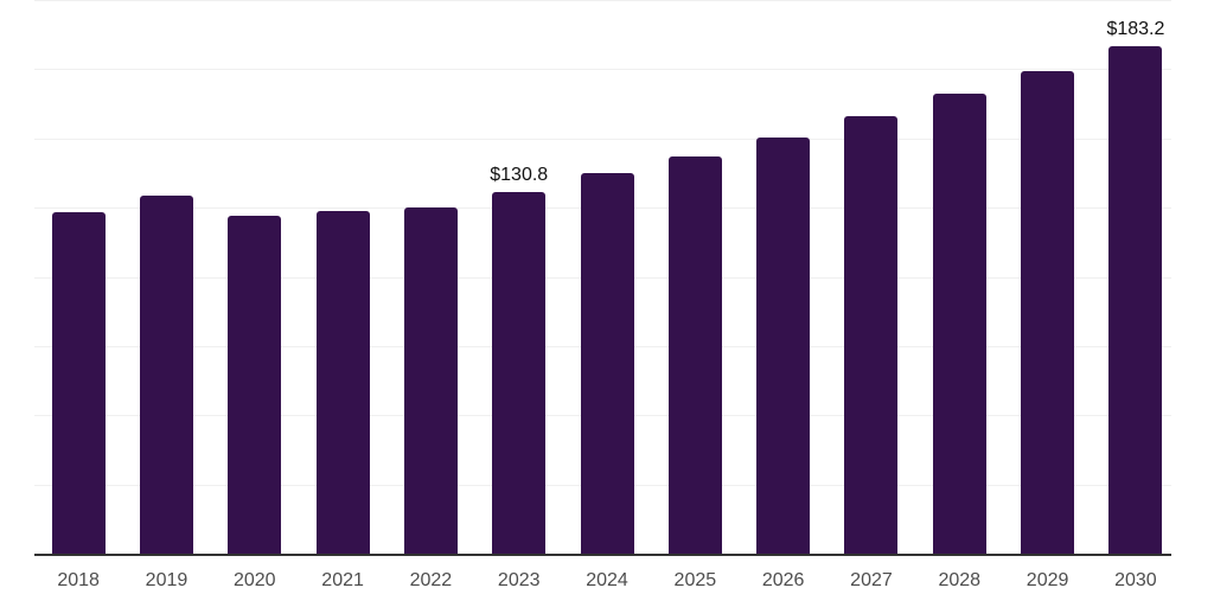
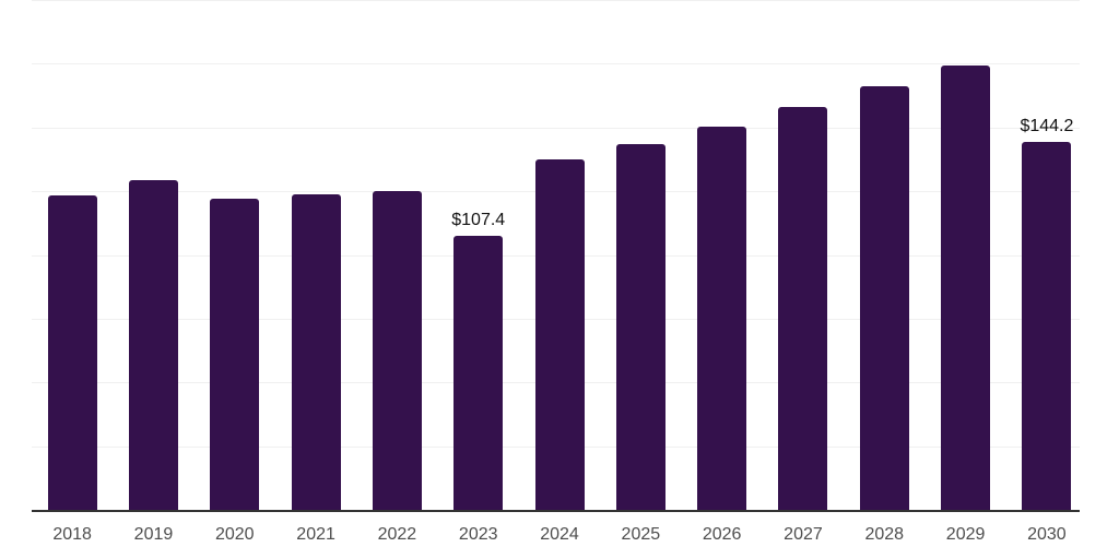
2023: $130.8 -> $107.4
2030: $183.2 -> $144.2
